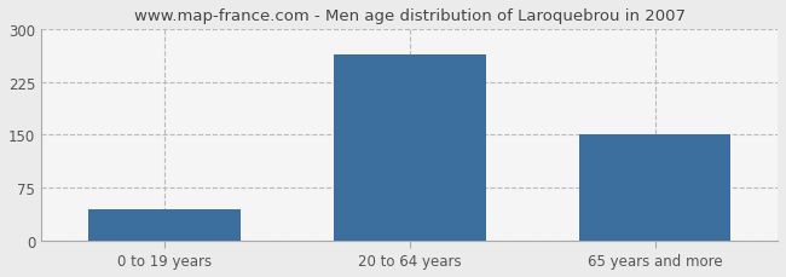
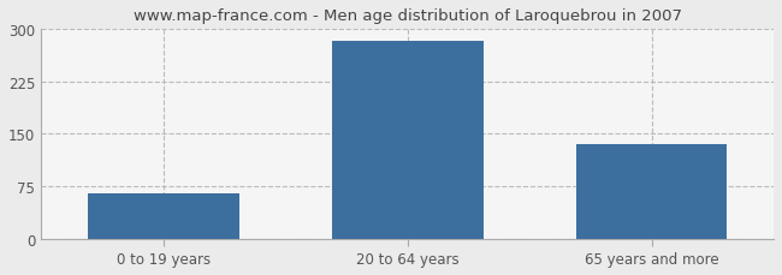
0 to 19 years: 44 -> 65
20 to 64 years: 264 -> 284
65 years and more: 150 -> 135
